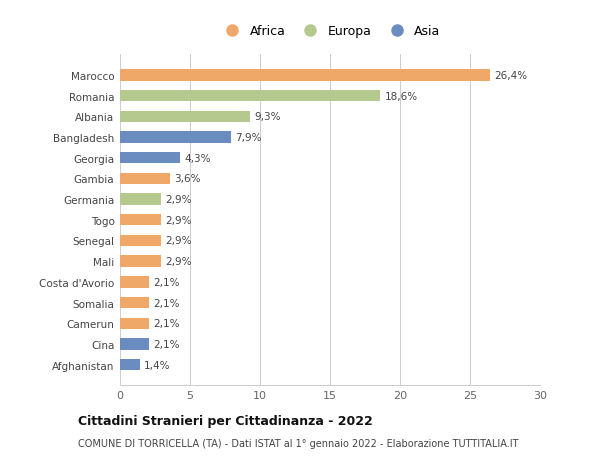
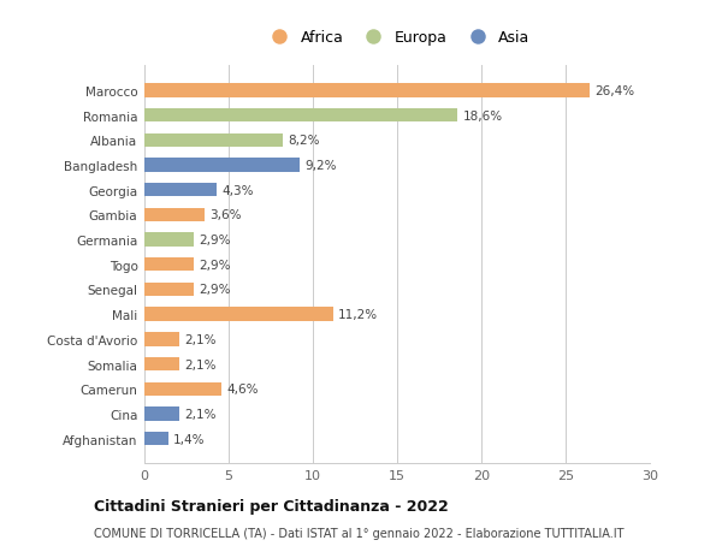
Albania: 9,3% -> 8,2%
Bangladesh: 7,9% -> 9,2%
Mali: 2,9% -> 11,2%
Camerun: 2,1% -> 4,6%
